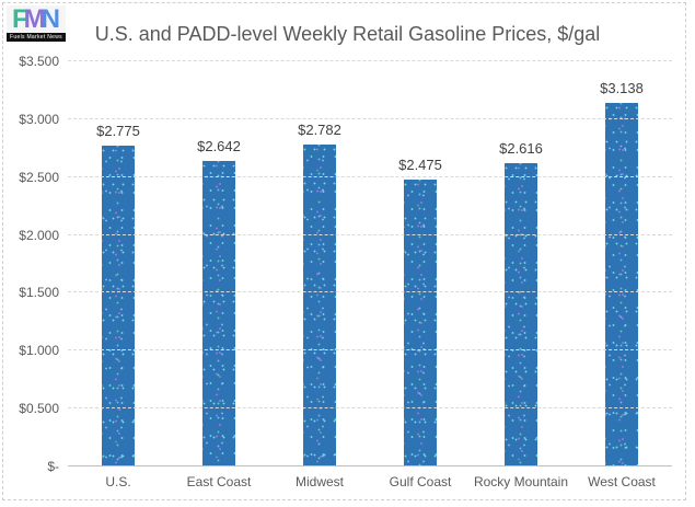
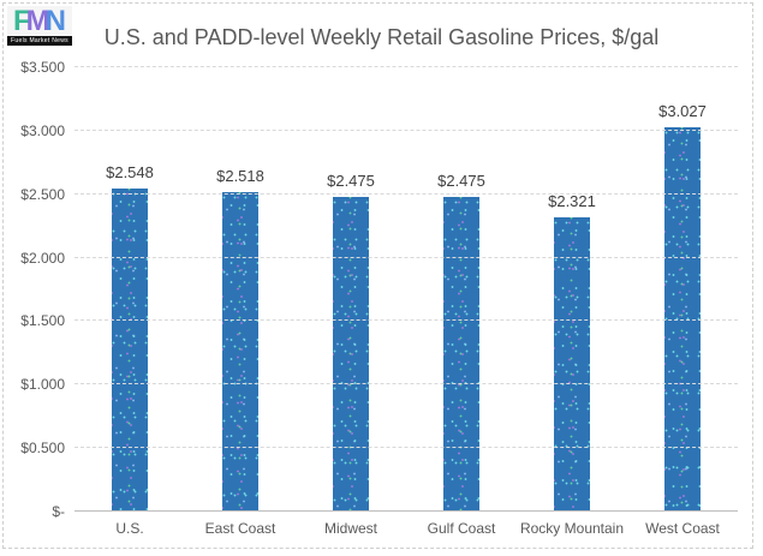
U.S.: $2.775 -> $2.548
East Coast: $2.642 -> $2.518
Midwest: $2.782 -> $2.475
Rocky Mountain: $2.616 -> $2.321
West Coast: $3.138 -> $3.027
